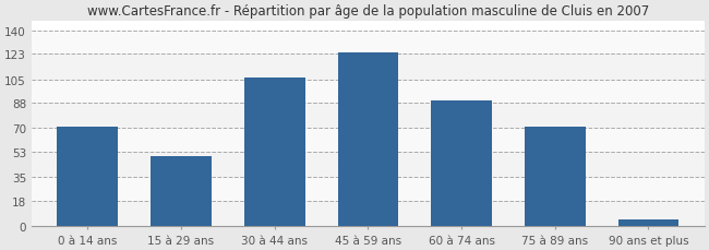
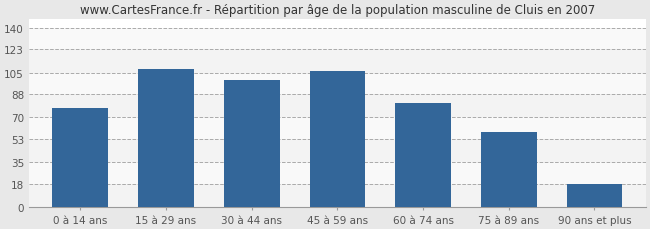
0 à 14 ans: 71 -> 77
15 à 29 ans: 50 -> 108
30 à 44 ans: 106 -> 99
45 à 59 ans: 124 -> 106
60 à 74 ans: 90 -> 81
75 à 89 ans: 71 -> 59
90 ans et plus: 5 -> 18
